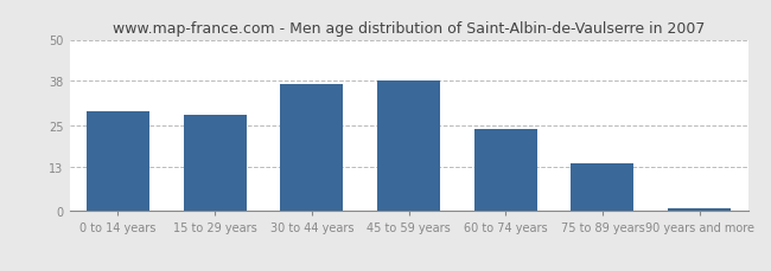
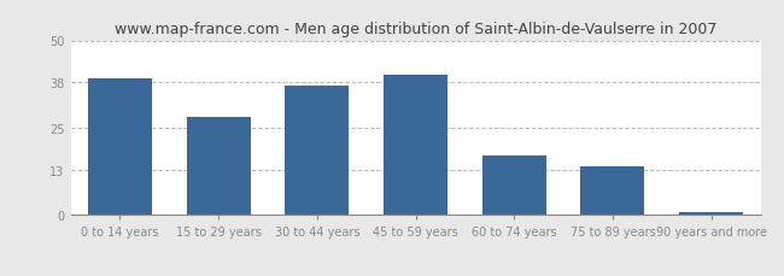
0 to 14 years: 29 -> 39
45 to 59 years: 38 -> 40
60 to 74 years: 24 -> 17
